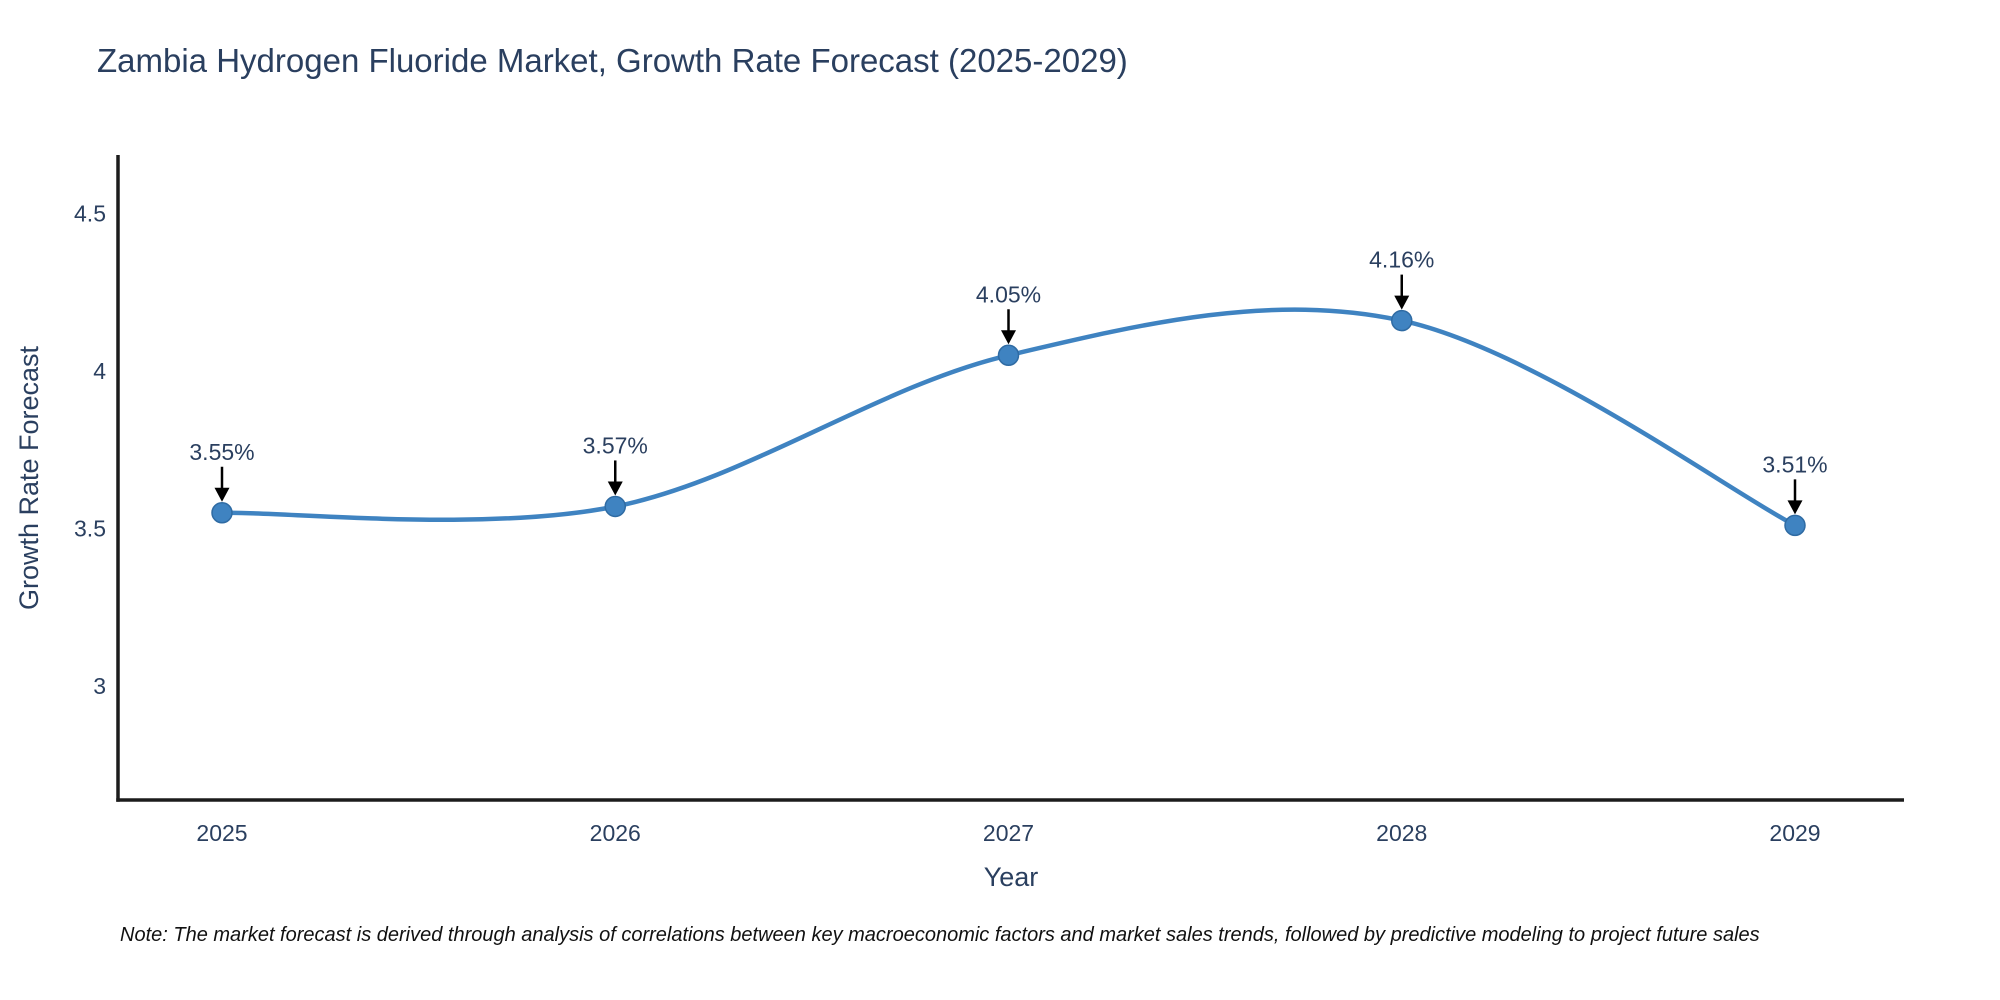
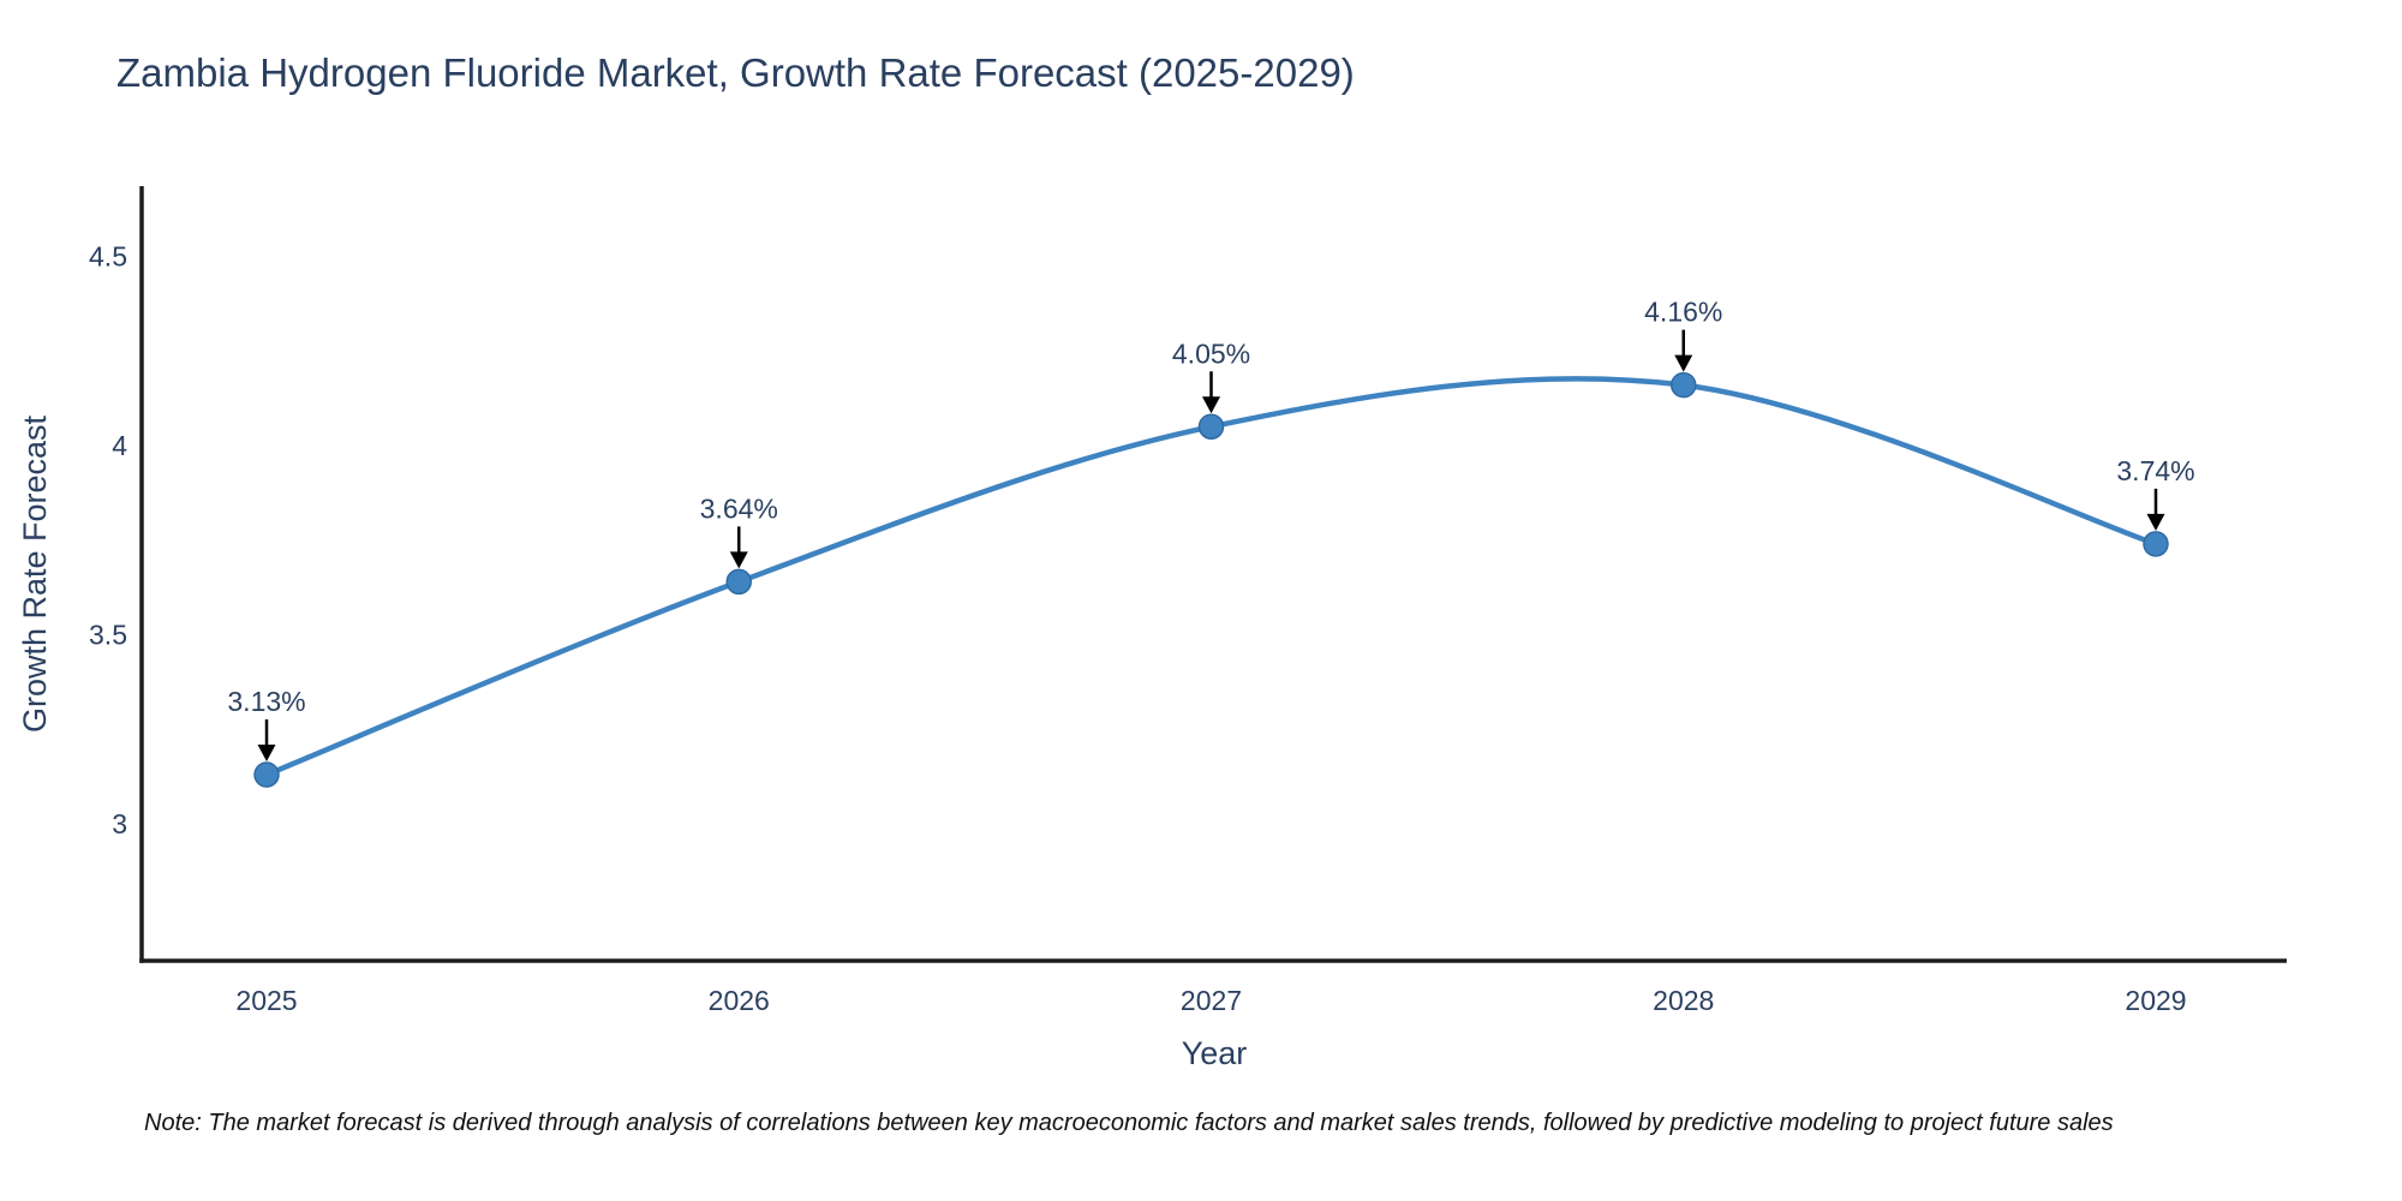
2025: 3.55% -> 3.13%
2026: 3.57% -> 3.64%
2029: 3.51% -> 3.74%
